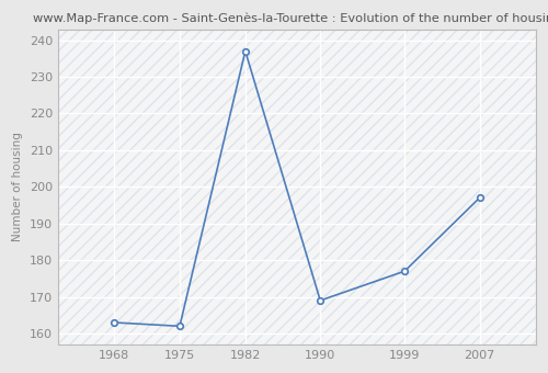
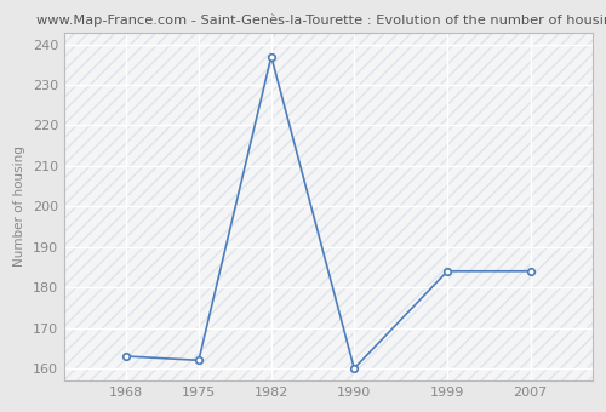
1990: 169 -> 160
1999: 177 -> 184
2007: 197 -> 184
